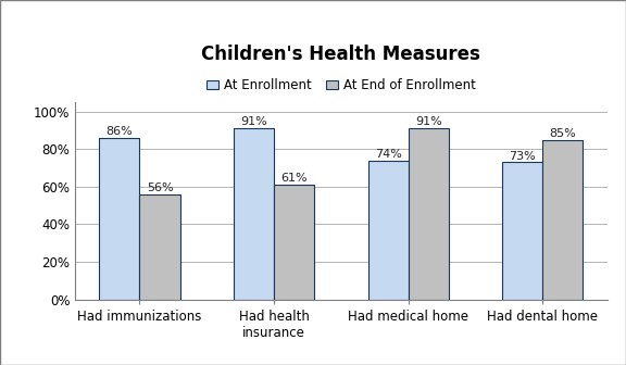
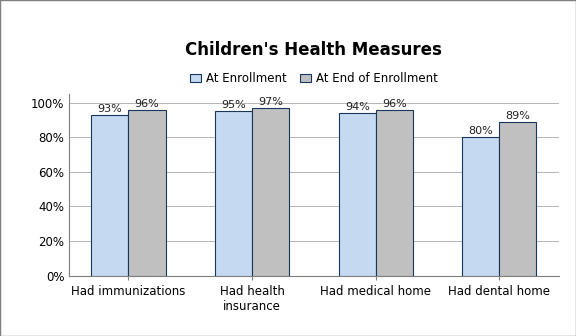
At Enrollment/Had immunizations: 86% -> 93%
At End of Enrollment/Had immunizations: 56% -> 96%
At Enrollment/Had health insurance: 91% -> 95%
At End of Enrollment/Had health insurance: 61% -> 97%
At Enrollment/Had medical home: 74% -> 94%
At End of Enrollment/Had medical home: 91% -> 96%
At Enrollment/Had dental home: 73% -> 80%
At End of Enrollment/Had dental home: 85% -> 89%
